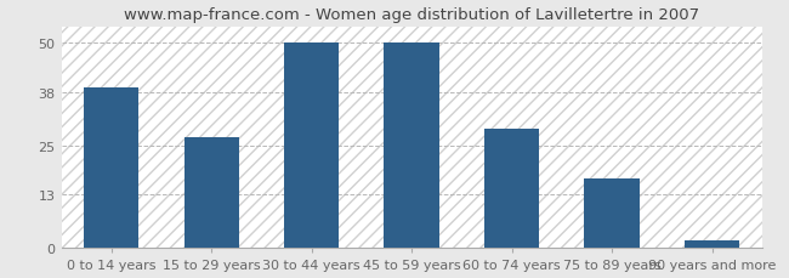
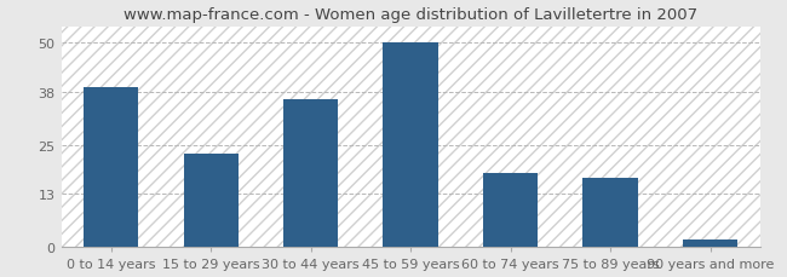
15 to 29 years: 27 -> 23
30 to 44 years: 50 -> 36
60 to 74 years: 29 -> 18
